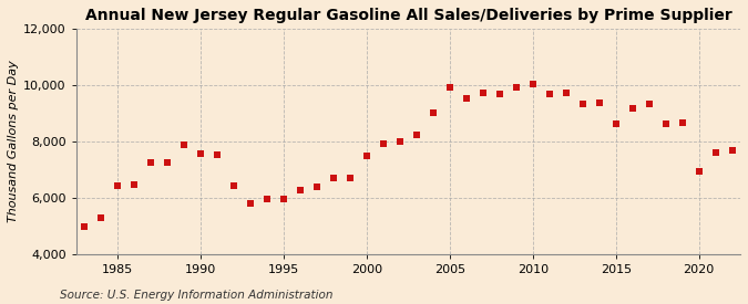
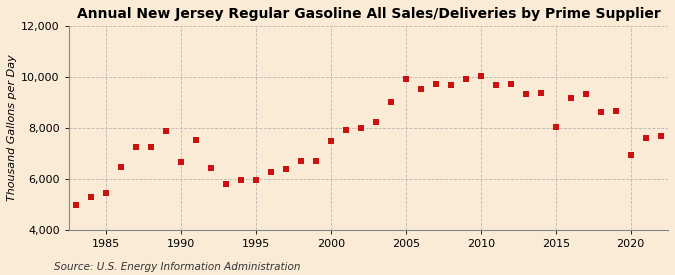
1985: 6,430 -> 5,450
1990: 7,560 -> 6,650
2015: 8,640 -> 8,050
